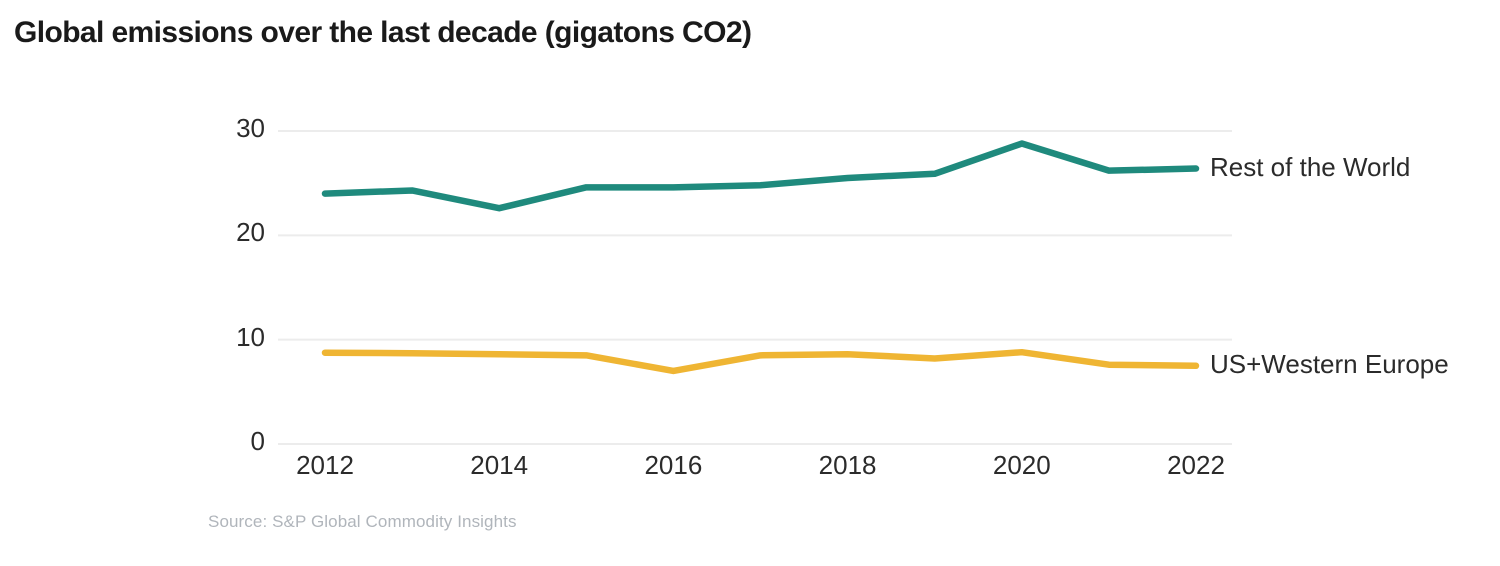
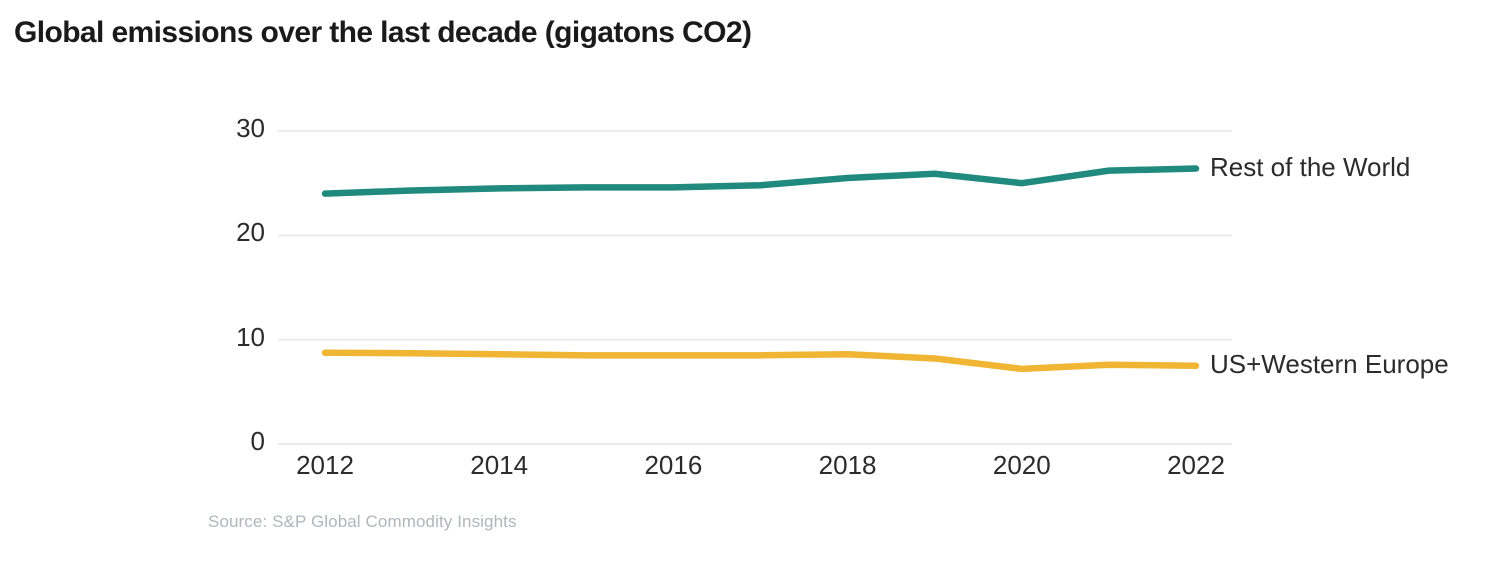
Rest of the World/2014: 22.6 -> 24.5
US+Western Europe/2016: 7.0 -> 8.5
Rest of the World/2020: 28.8 -> 25.0
US+Western Europe/2020: 8.8 -> 7.2
